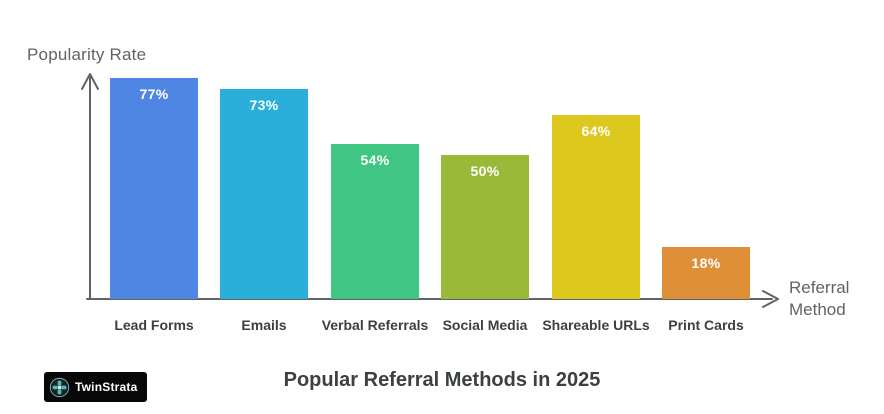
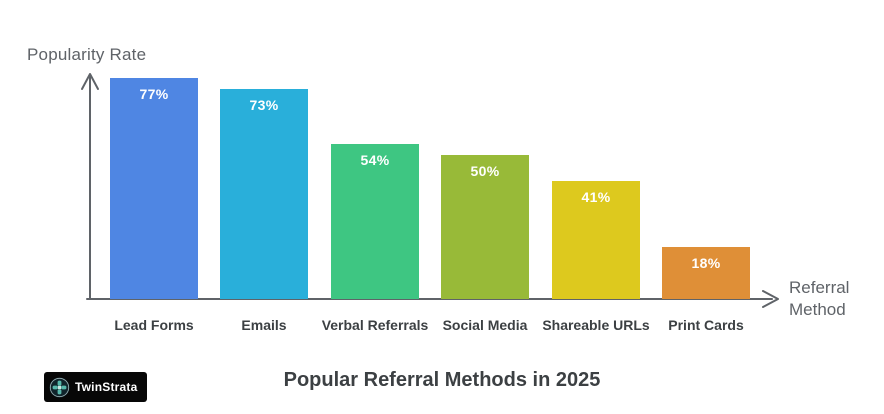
Shareable URLs: 64% -> 41%
